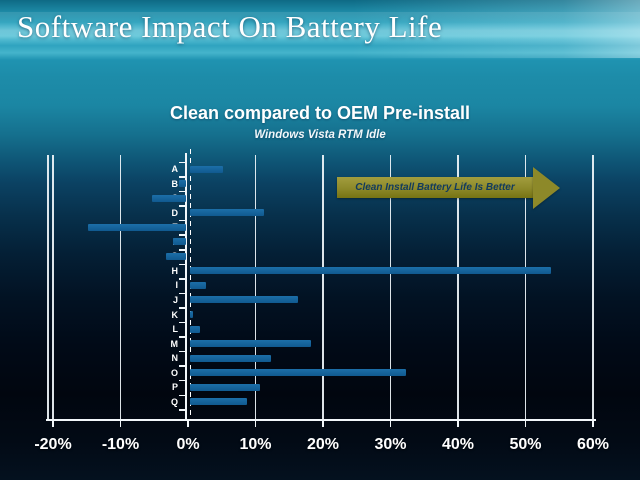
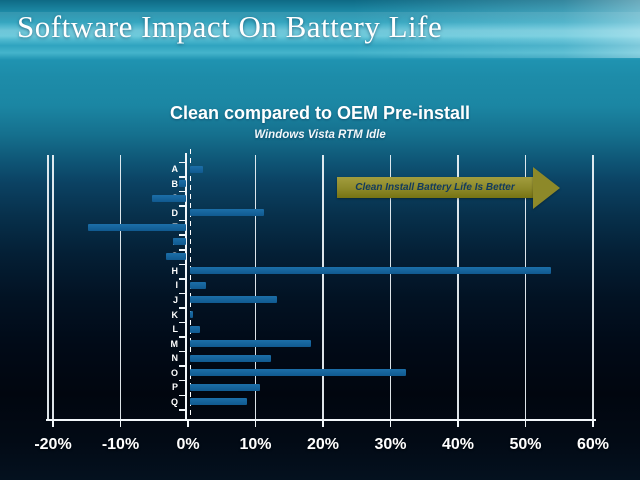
A: 5% -> 2%
J: 16% -> 13%
